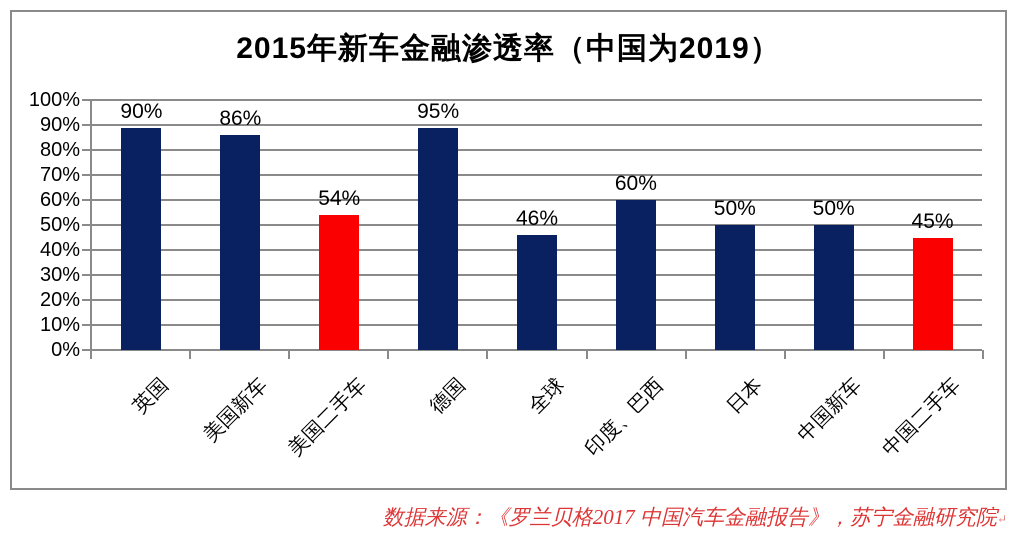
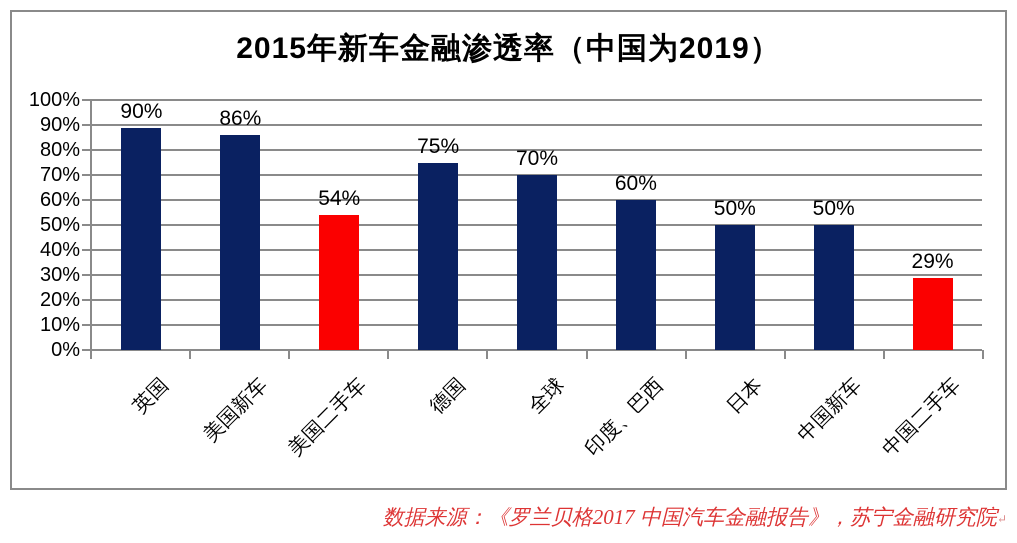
德国: 95% -> 75%
全球: 46% -> 70%
中国二手车: 45% -> 29%
